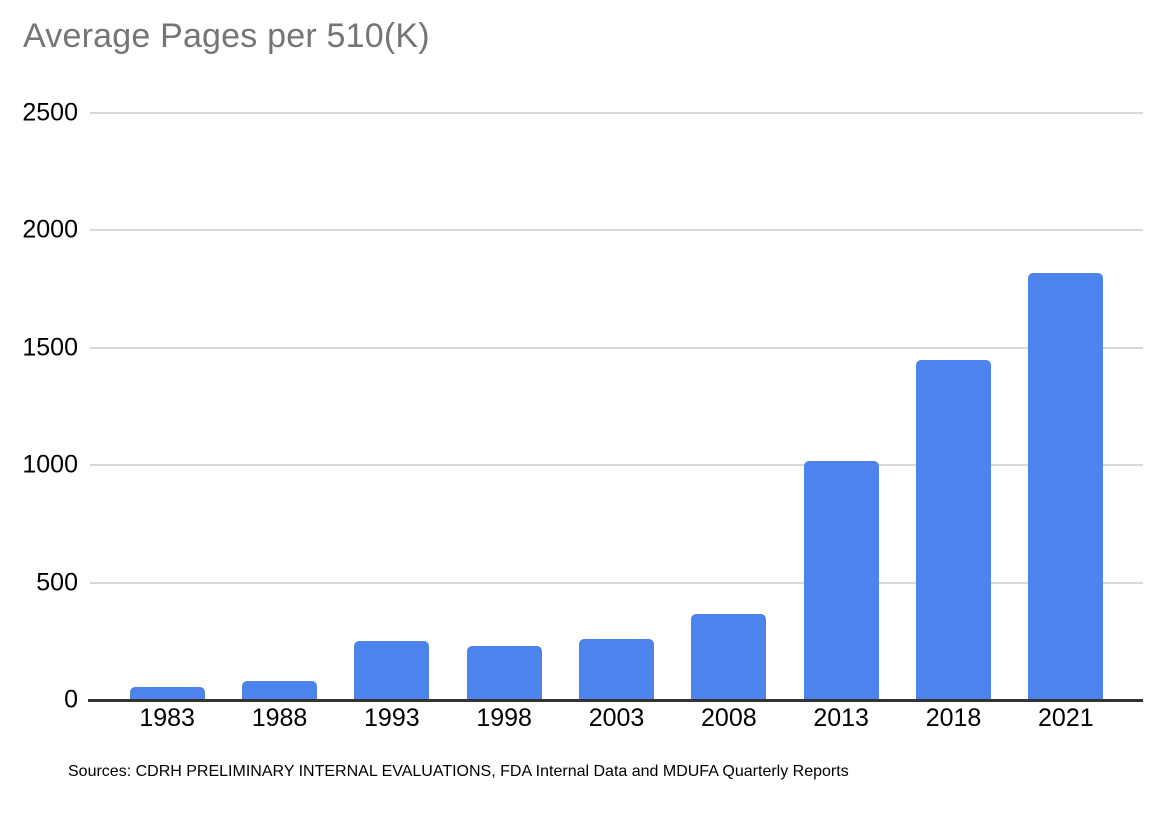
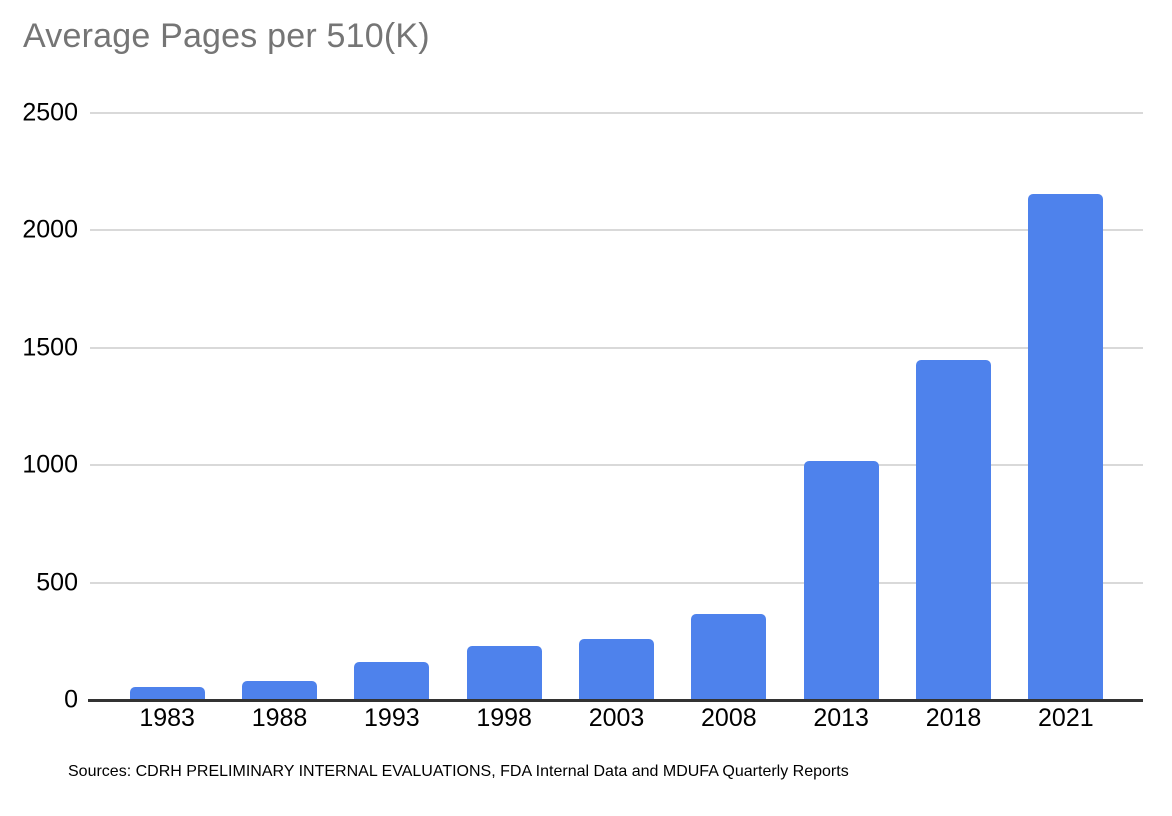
1993: 250 -> 160
2021: 1820 -> 2160
